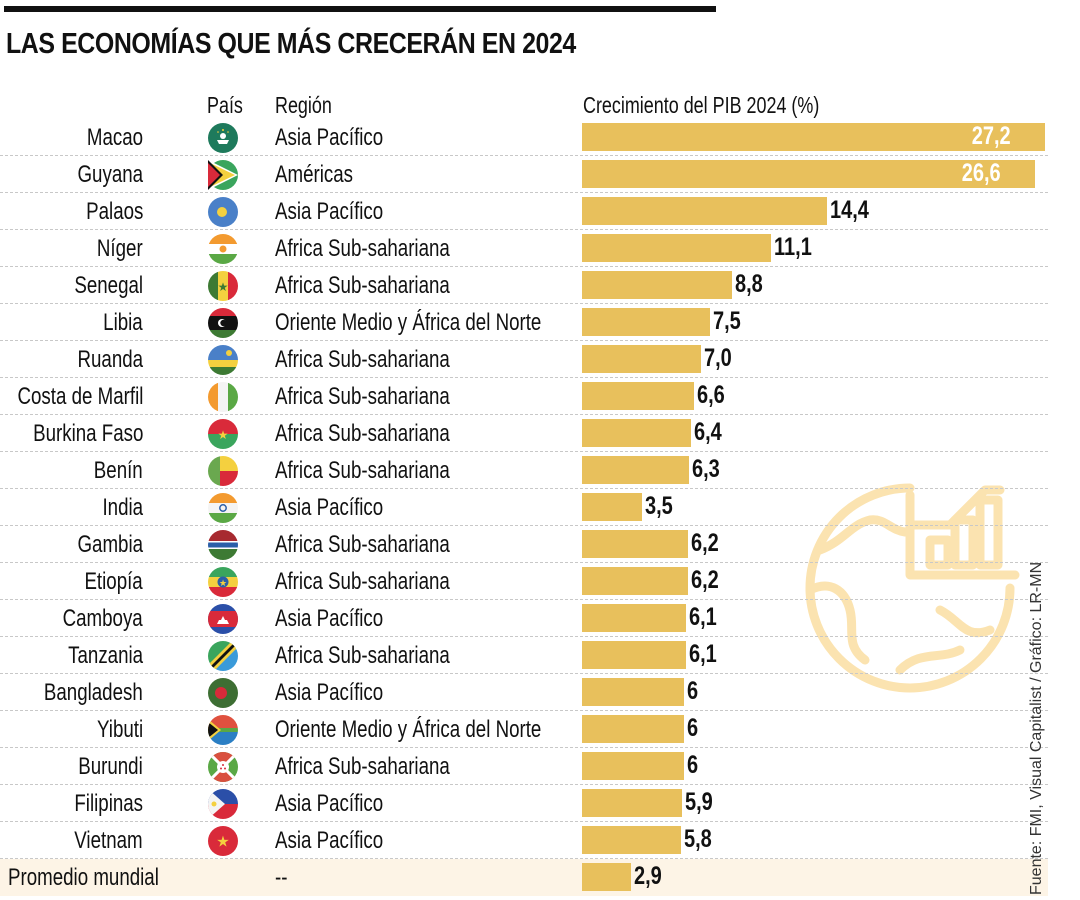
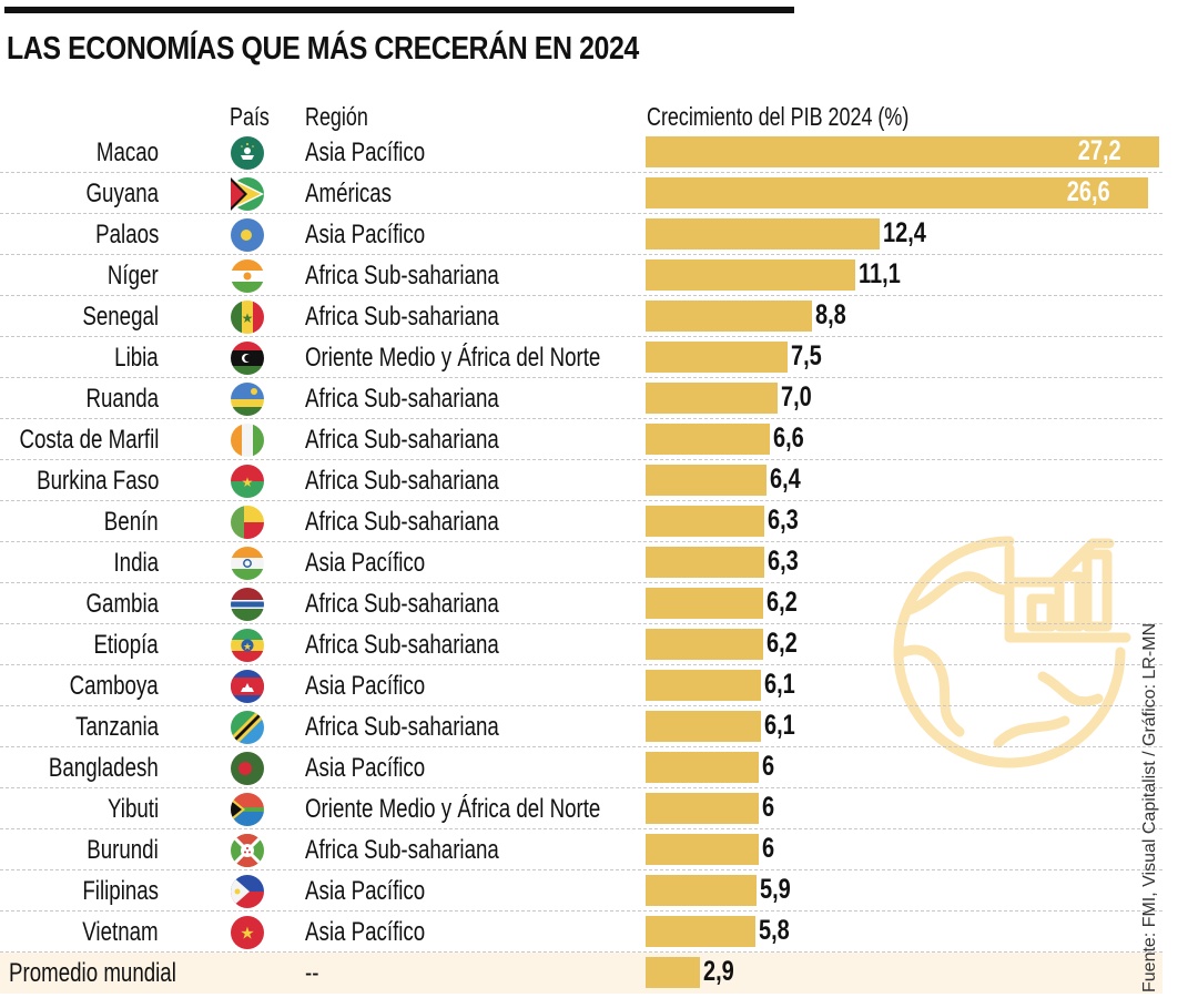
Palaos: 14,4 -> 12,4
India: 3,5 -> 6,3
